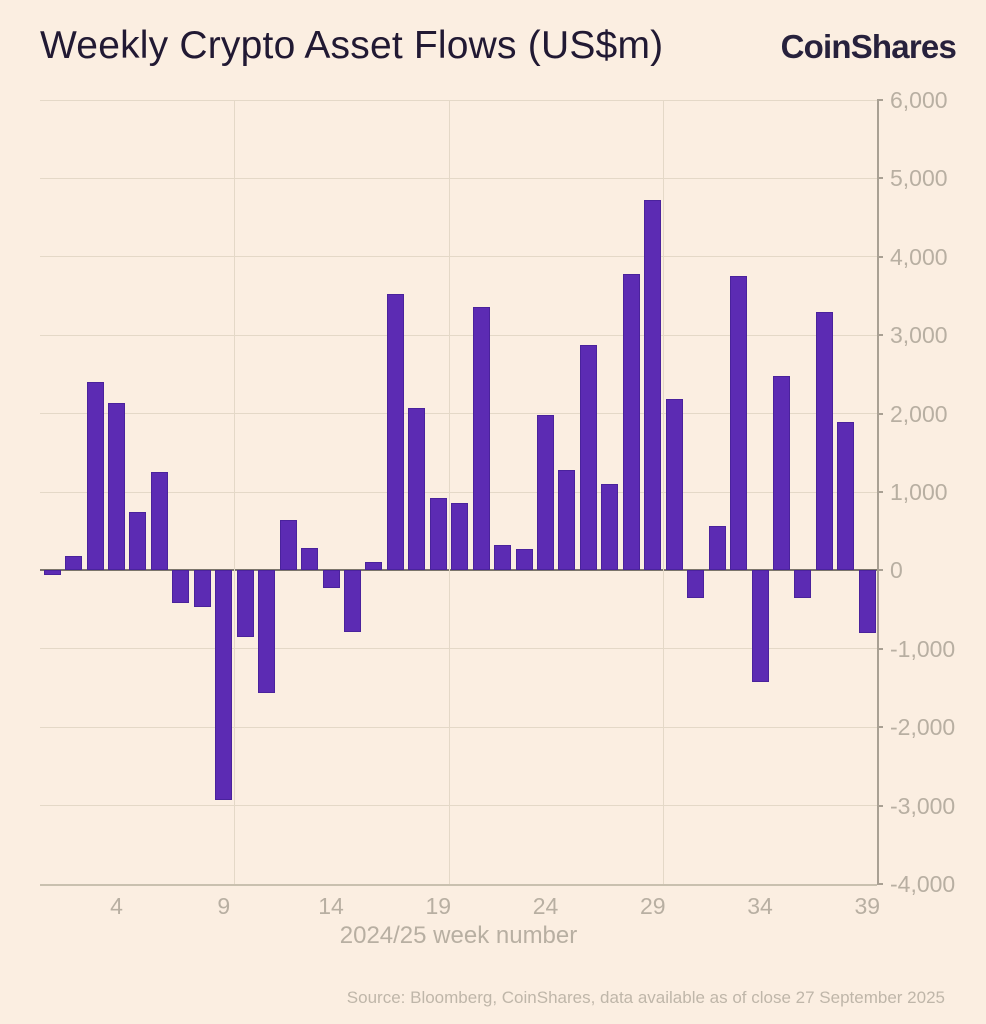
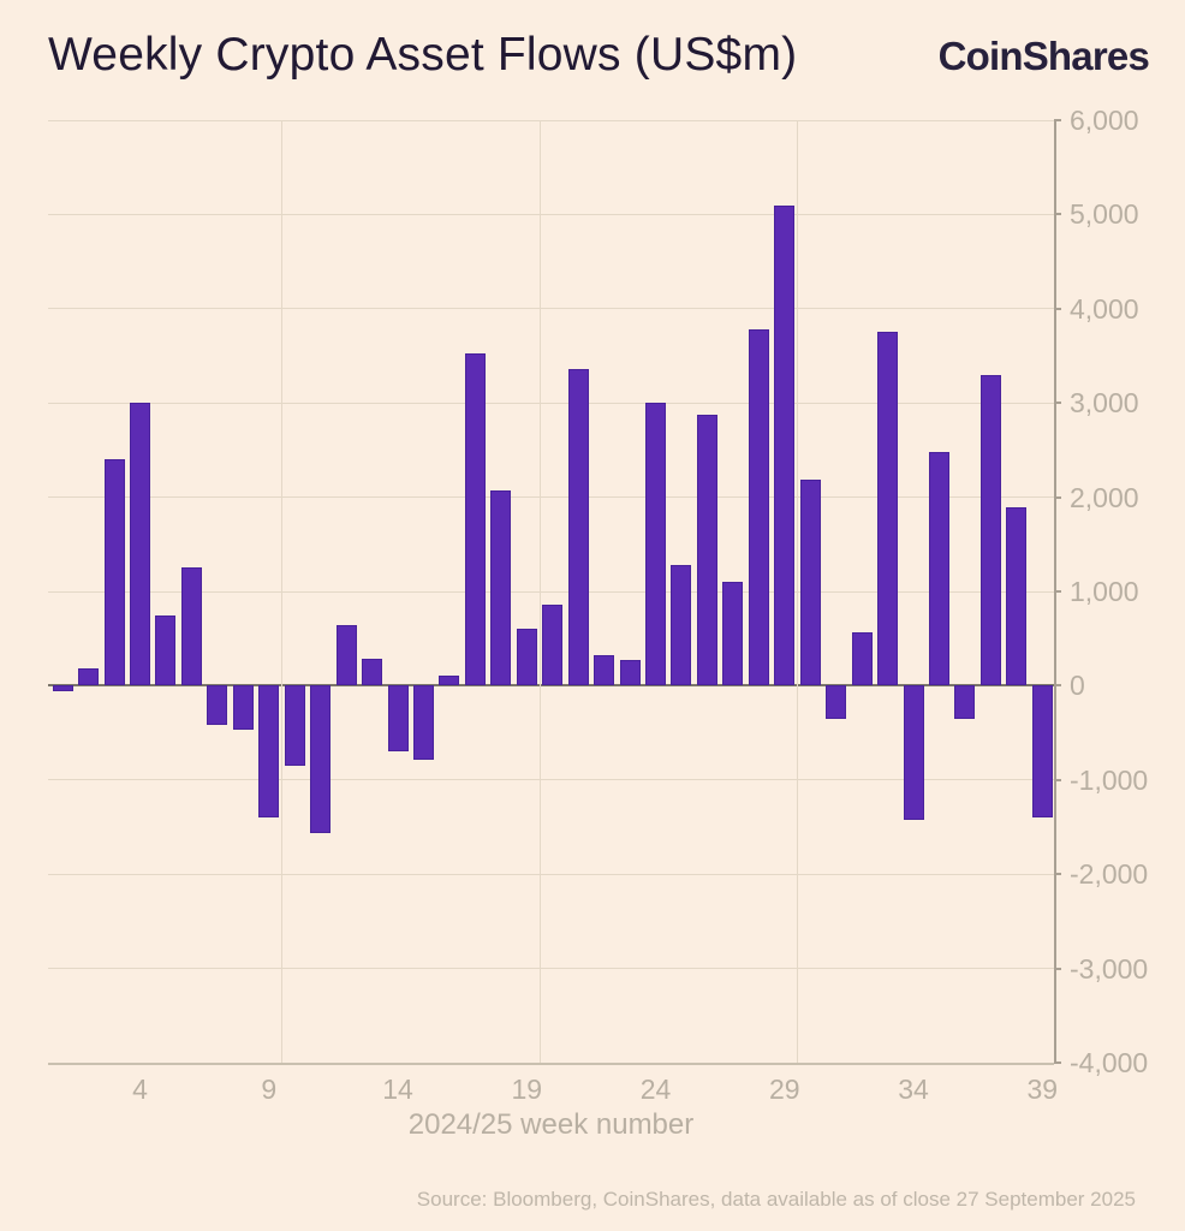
4: 2100 -> 3000
9: -2900 -> -1400
14: -200 -> -700
19: 900 -> 600
24: 2000 -> 3000
29: 4700 -> 5100
39: -800 -> -1400
